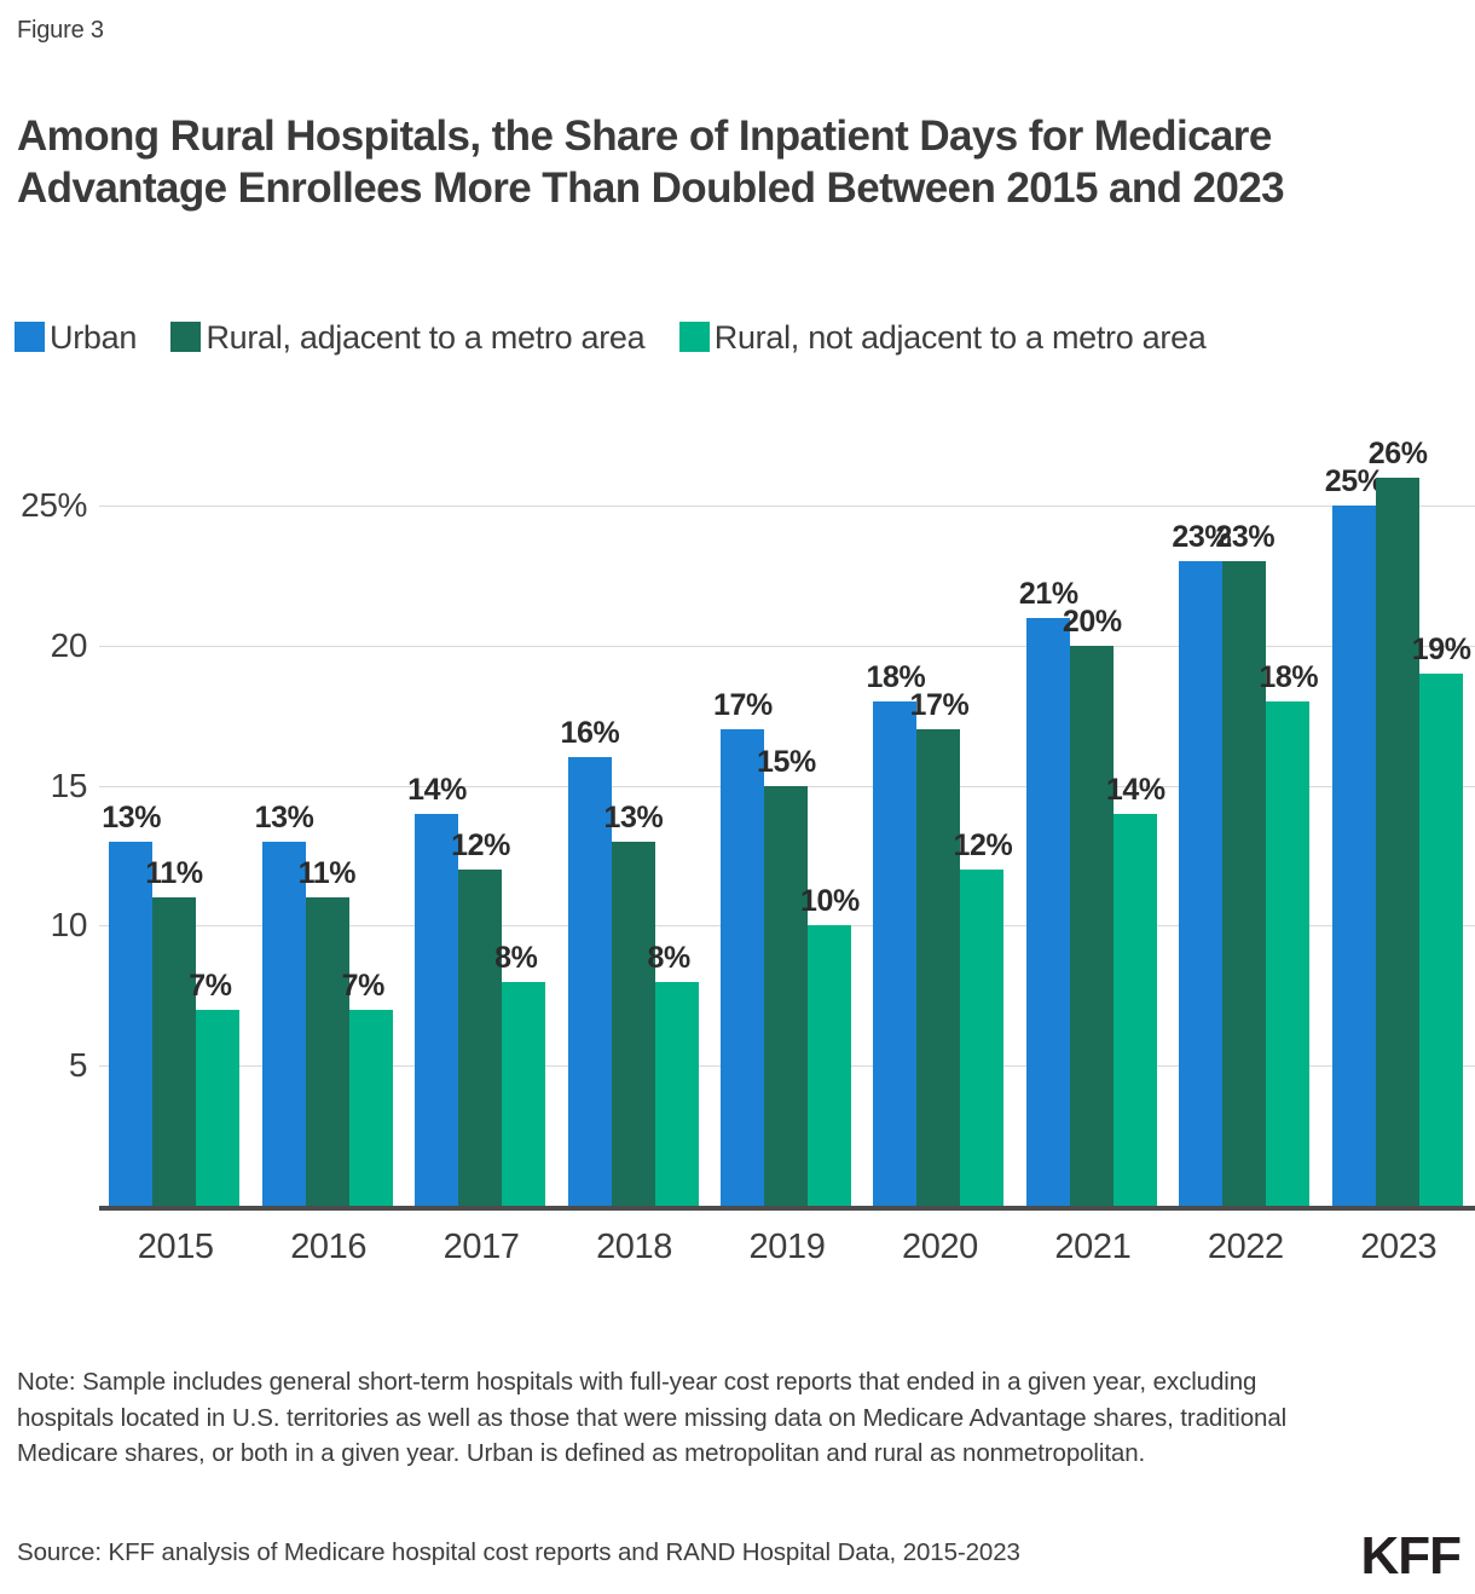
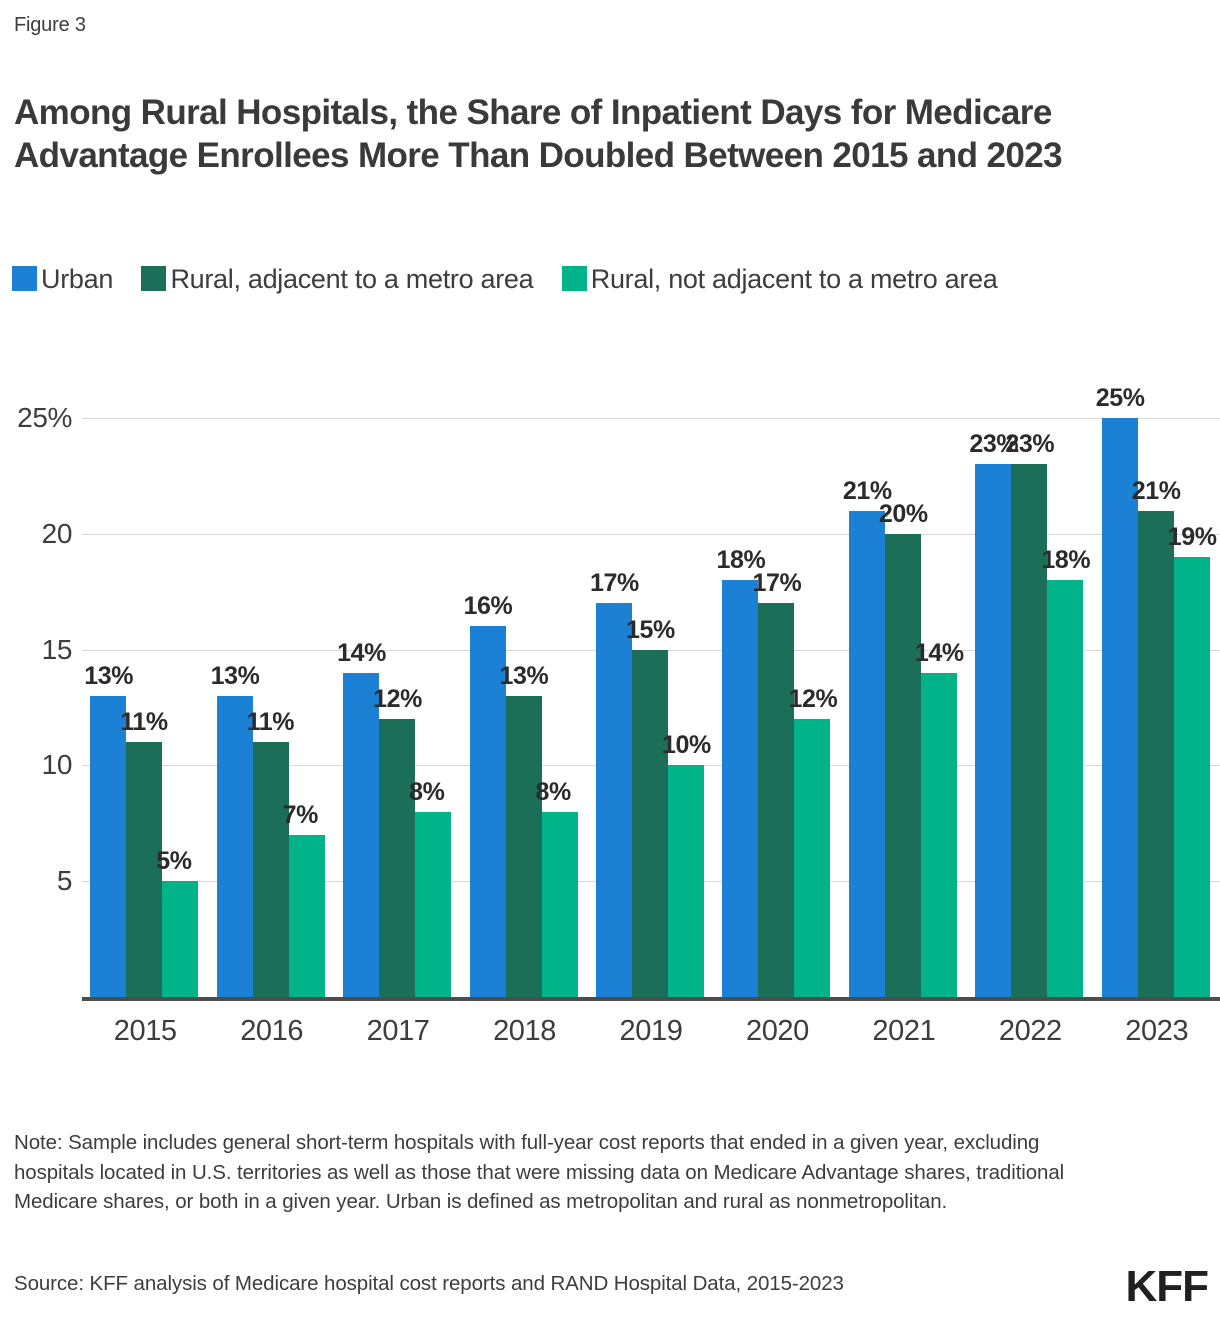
Rural, not adjacent to a metro area/2015: 7% -> 5%
Rural, adjacent to a metro area/2023: 26% -> 21%
